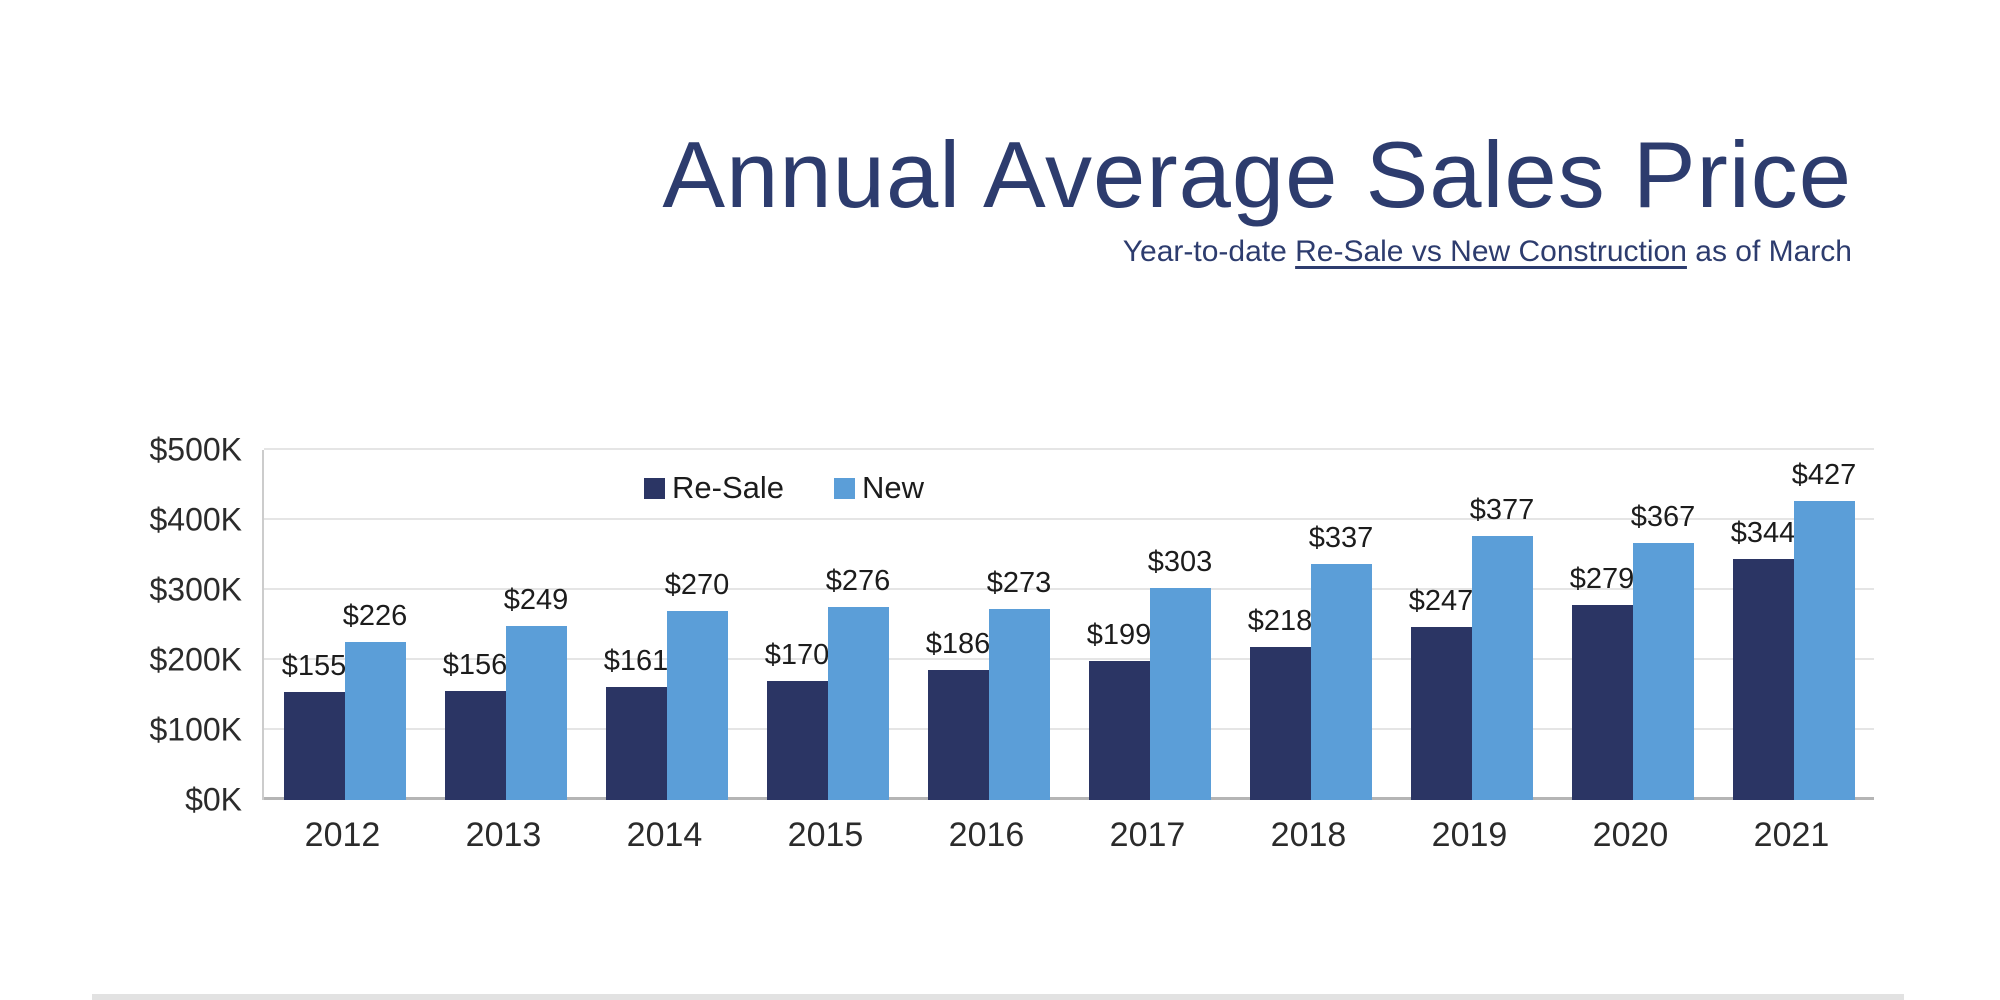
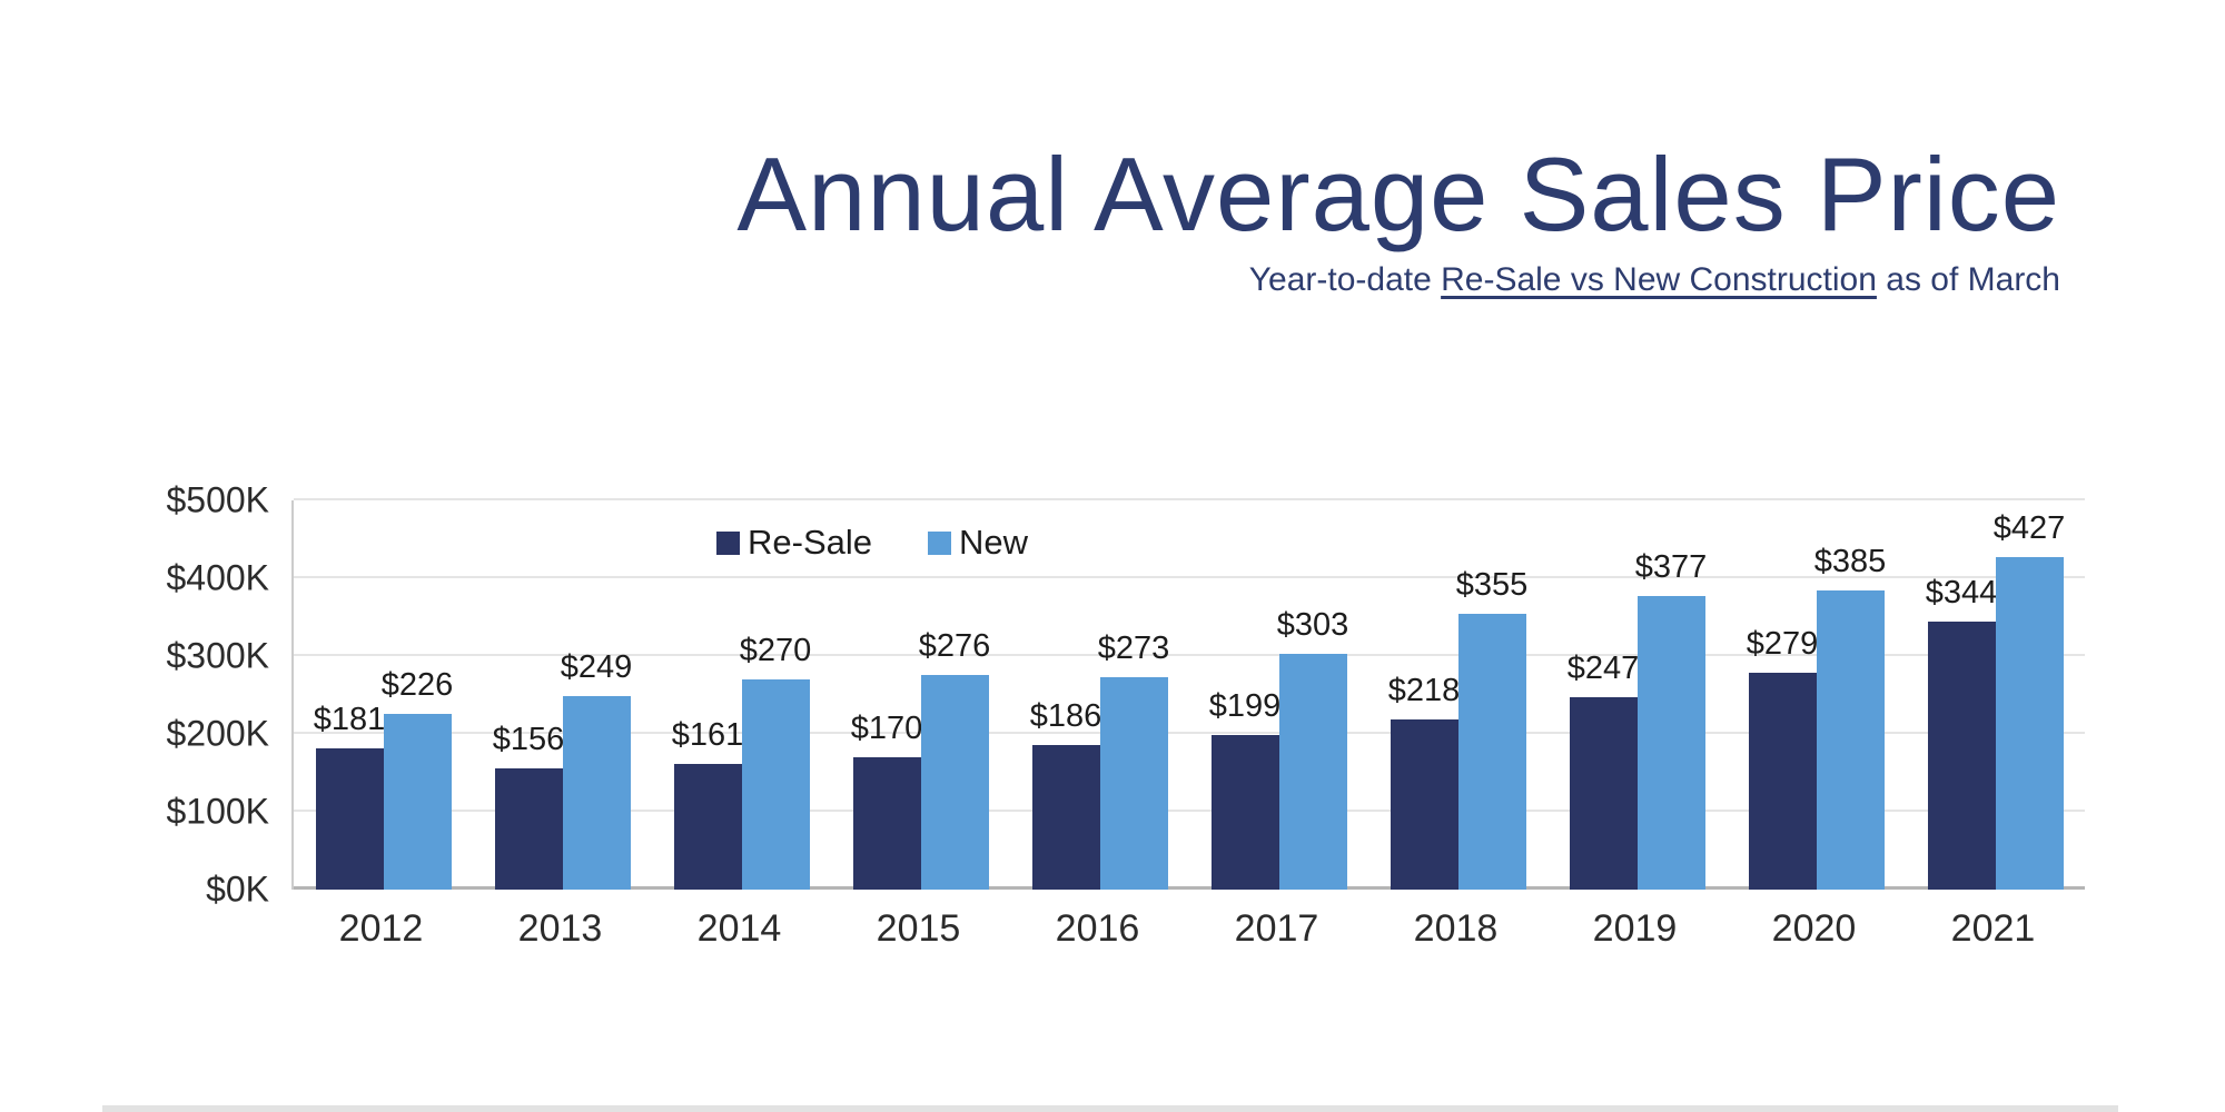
Re-Sale/2012: $155 -> $181
New/2018: $337 -> $355
New/2020: $367 -> $385
